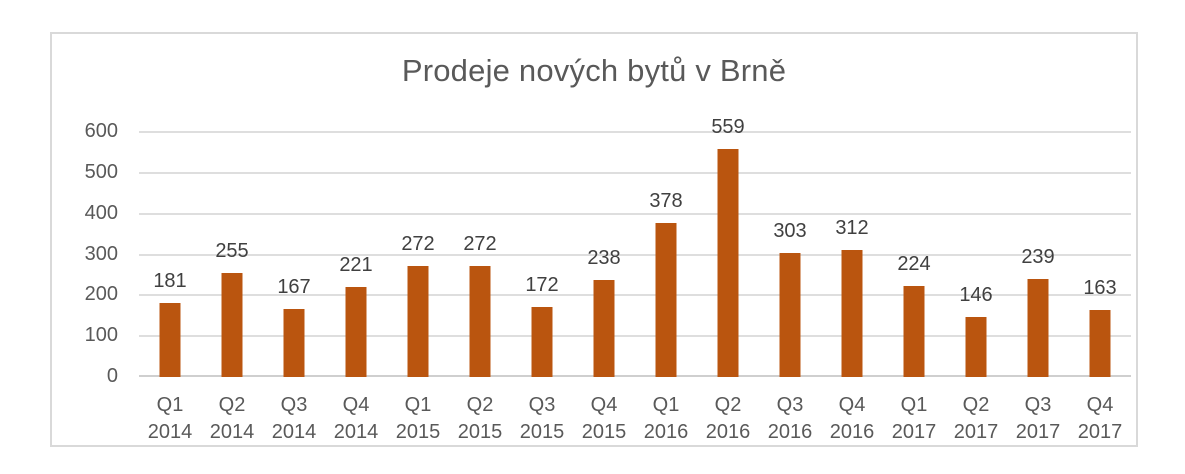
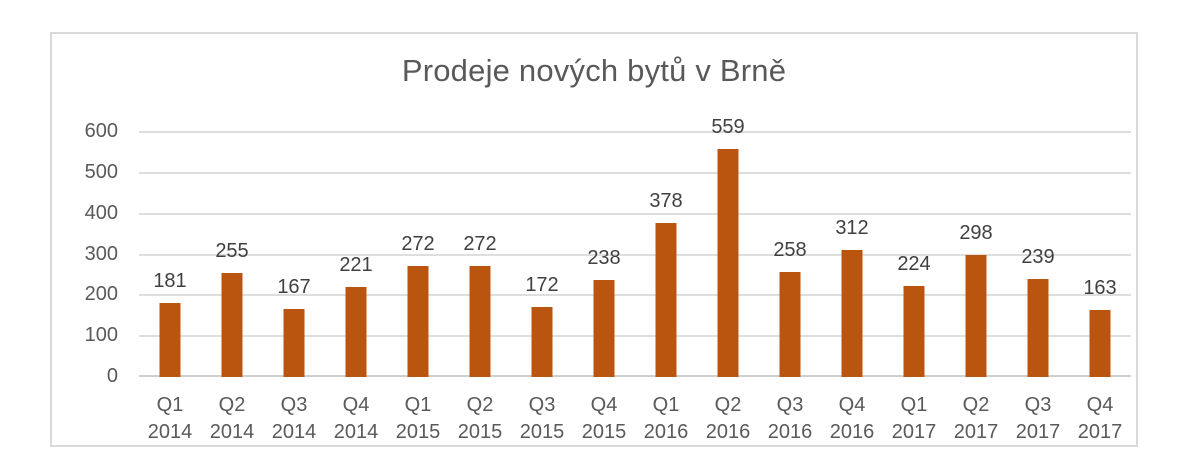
Q3 2016: 303 -> 258
Q2 2017: 146 -> 298
